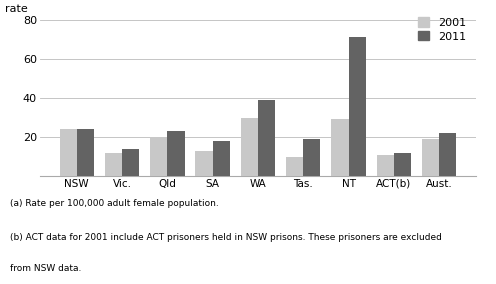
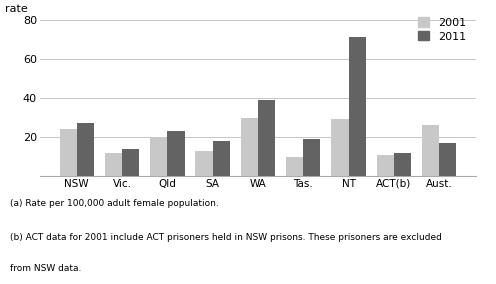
2011/NSW: 24 -> 27
2001/Aust.: 19 -> 26
2011/Aust.: 22 -> 17
